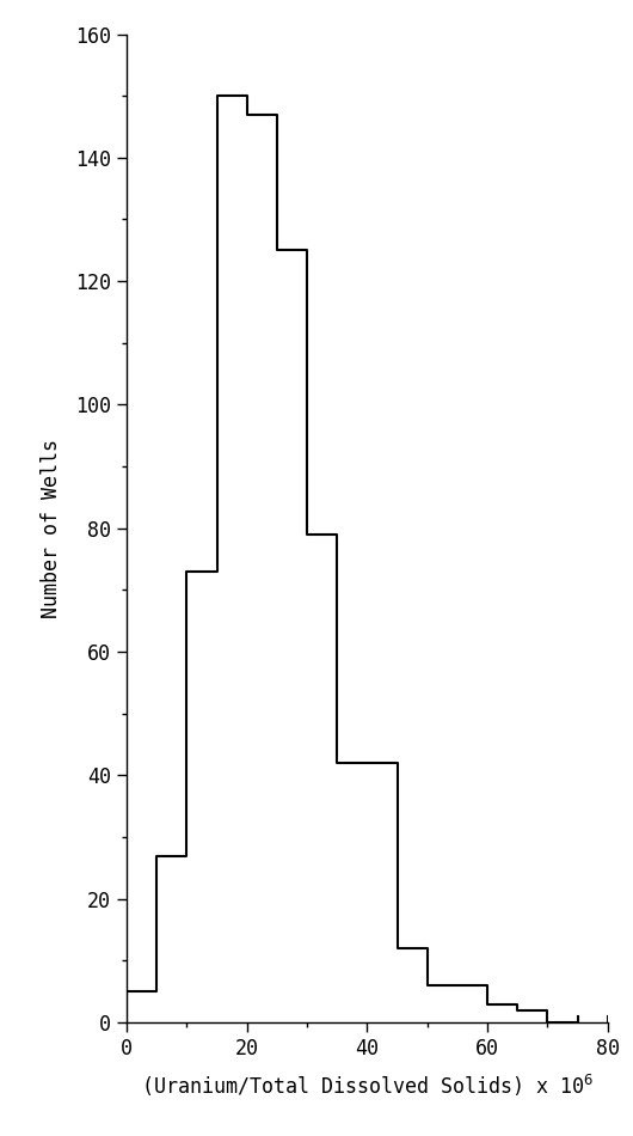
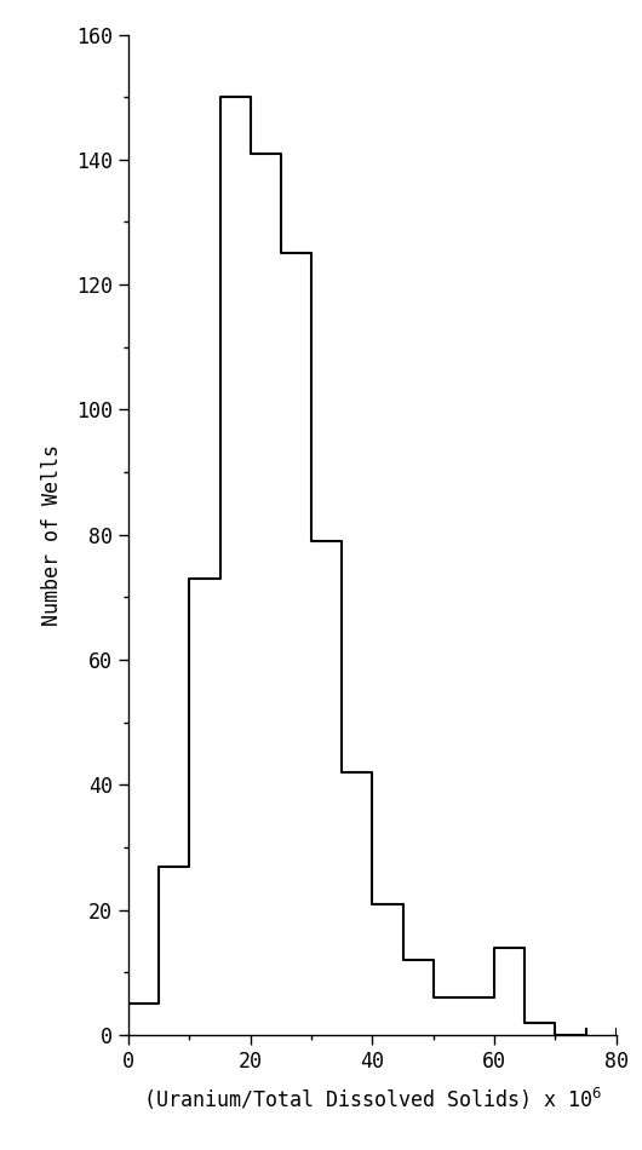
20: 147 -> 141
40: 42 -> 21
60: 3 -> 14
